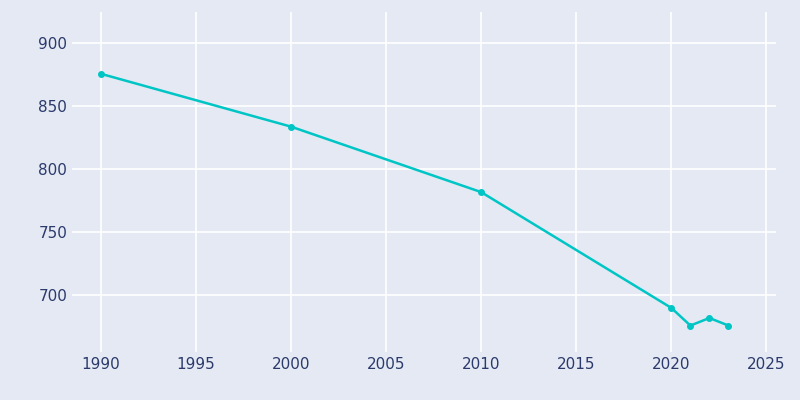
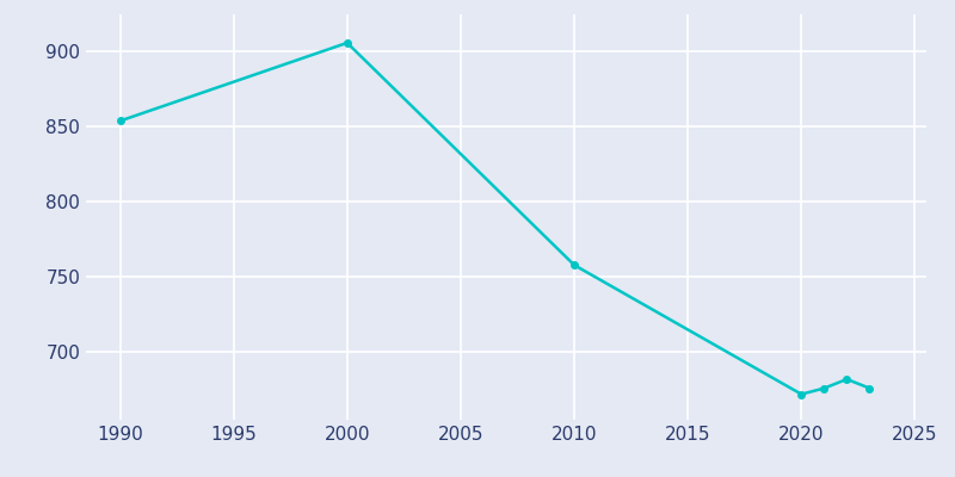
1990: 876 -> 854
2000: 834 -> 906
2010: 782 -> 758
2020: 690 -> 672
